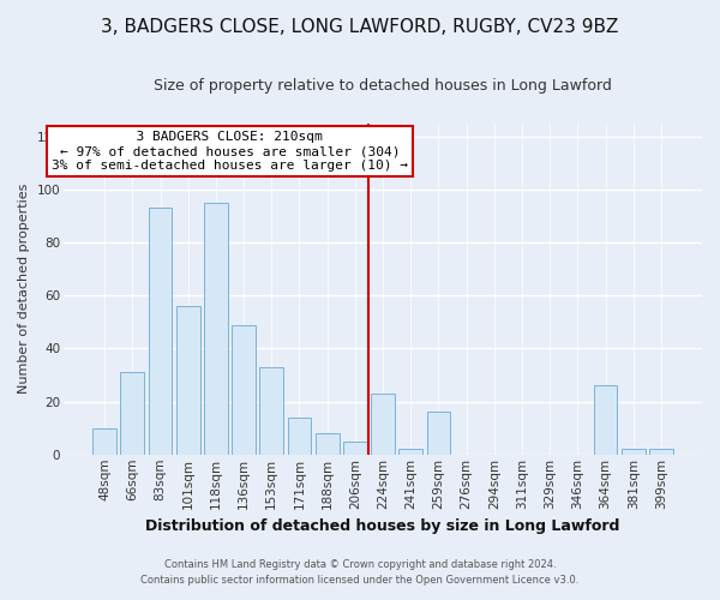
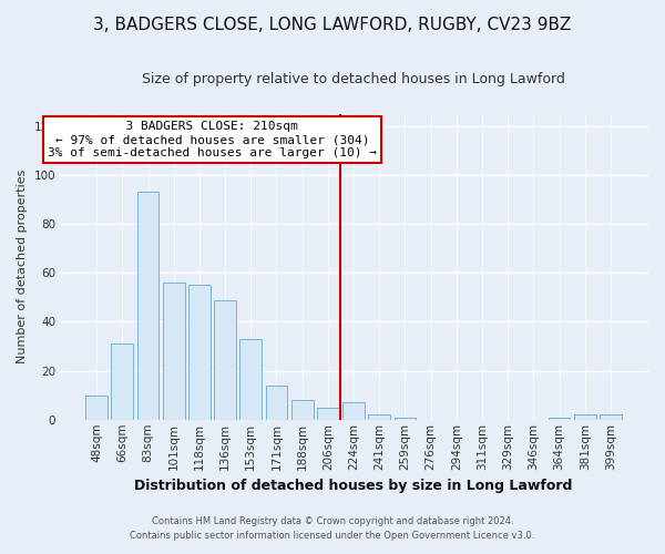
118sqm: 95 -> 55
224sqm: 23 -> 7
259sqm: 16 -> 1
364sqm: 26 -> 1
